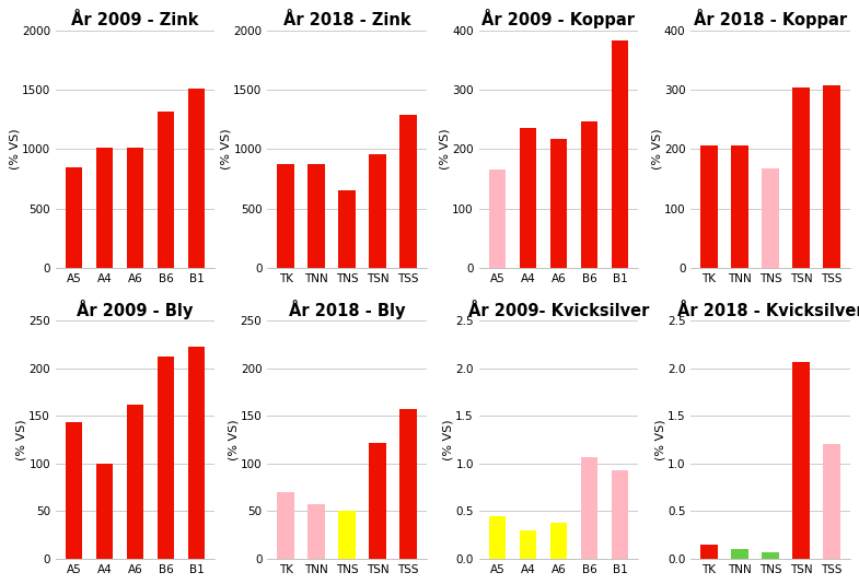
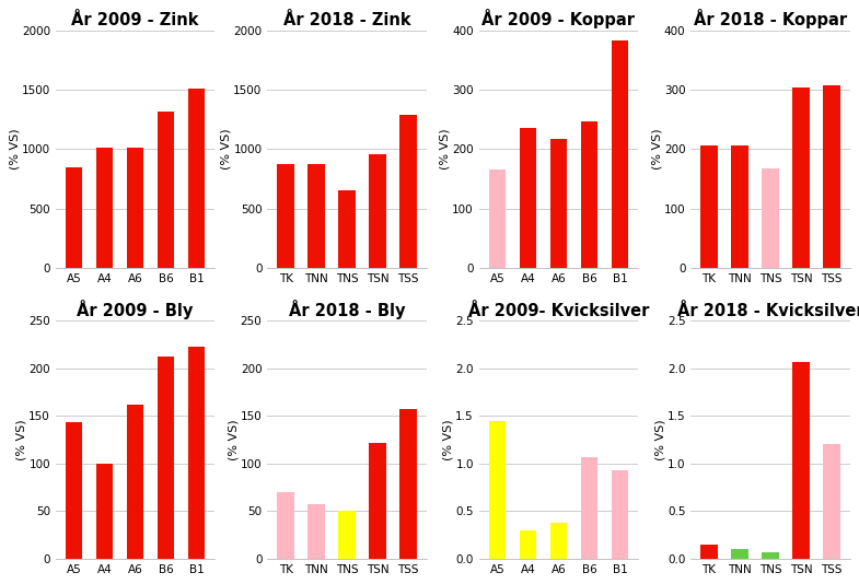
År 2009- Kvicksilver/A5: 0.45 -> 1.44
